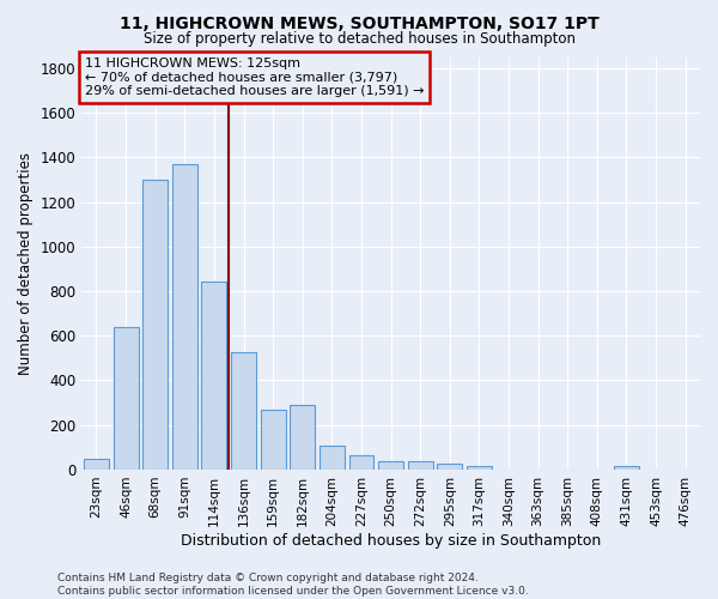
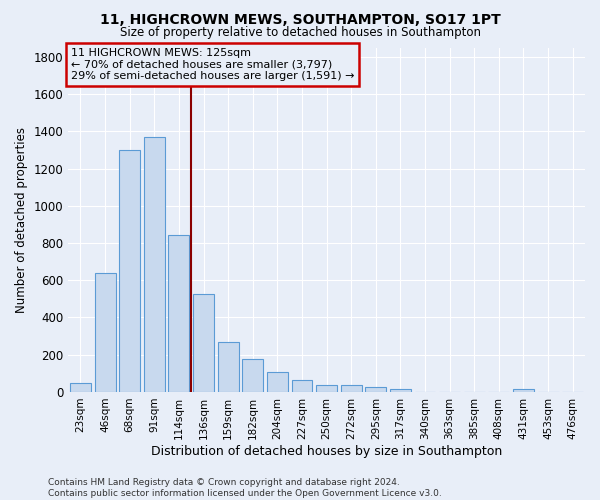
182sqm: 290 -> 180
